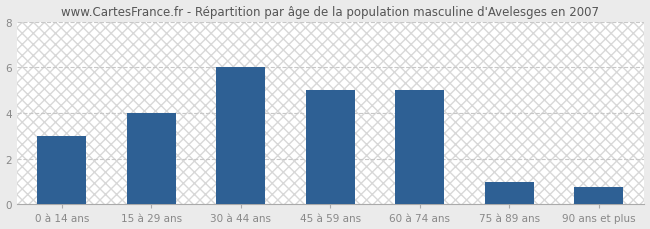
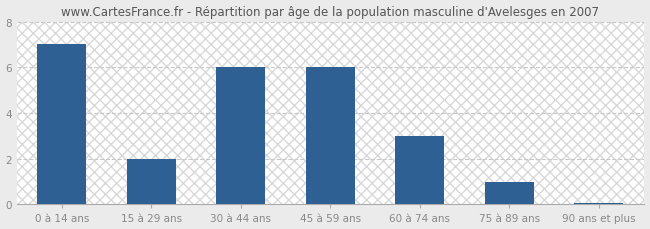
0 à 14 ans: 3.00 -> 7.00
15 à 29 ans: 4.00 -> 2.00
45 à 59 ans: 5.00 -> 6.00
60 à 74 ans: 5.00 -> 3.00
90 ans et plus: 0.75 -> 0.07
